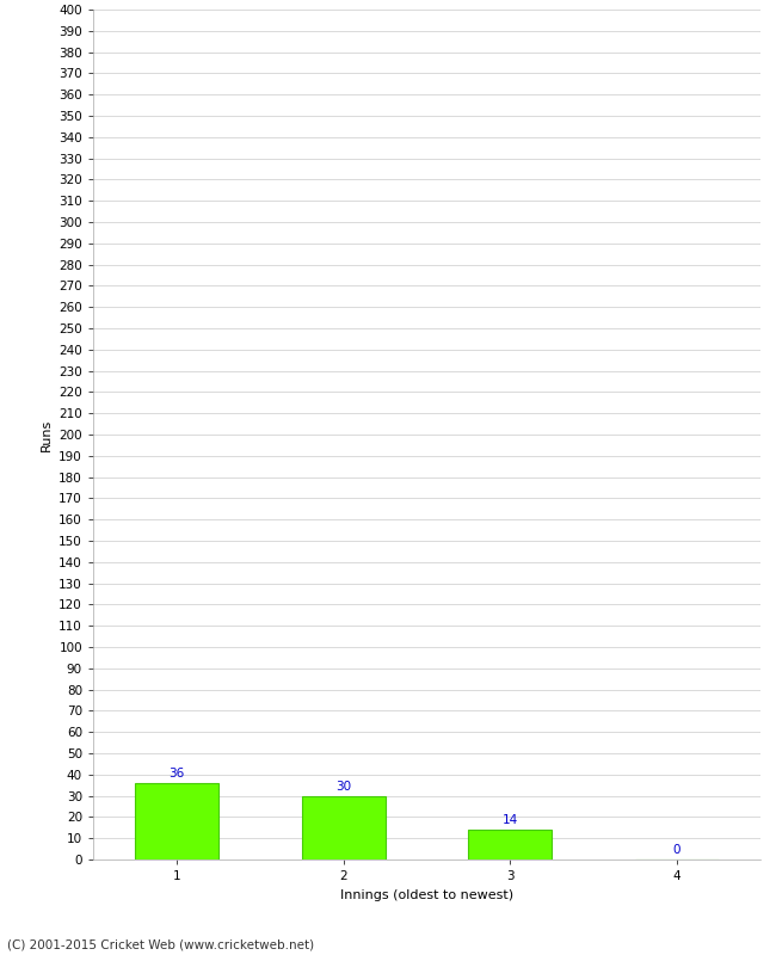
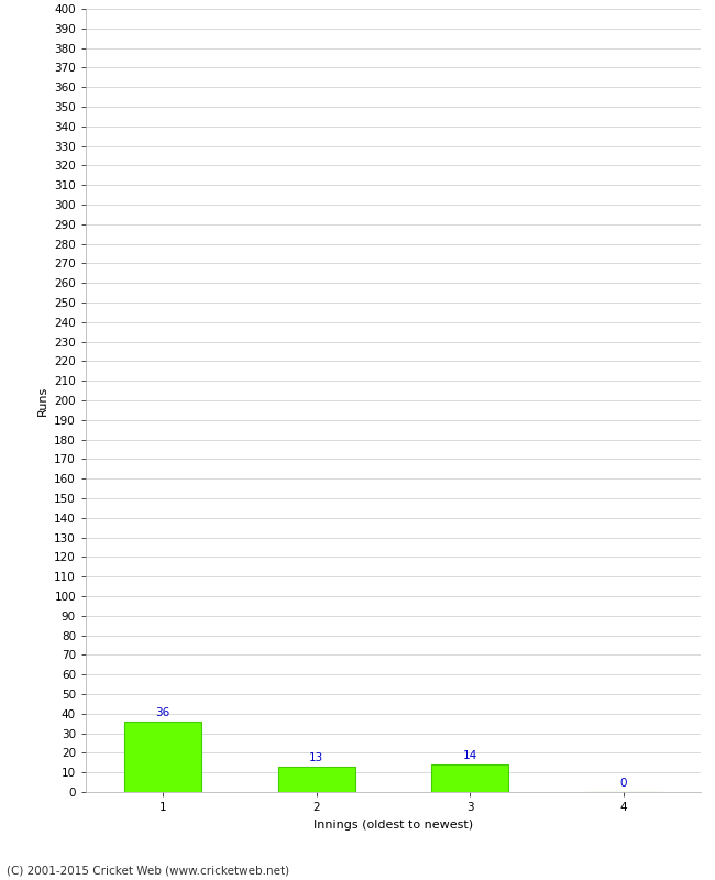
2: 30 -> 13
